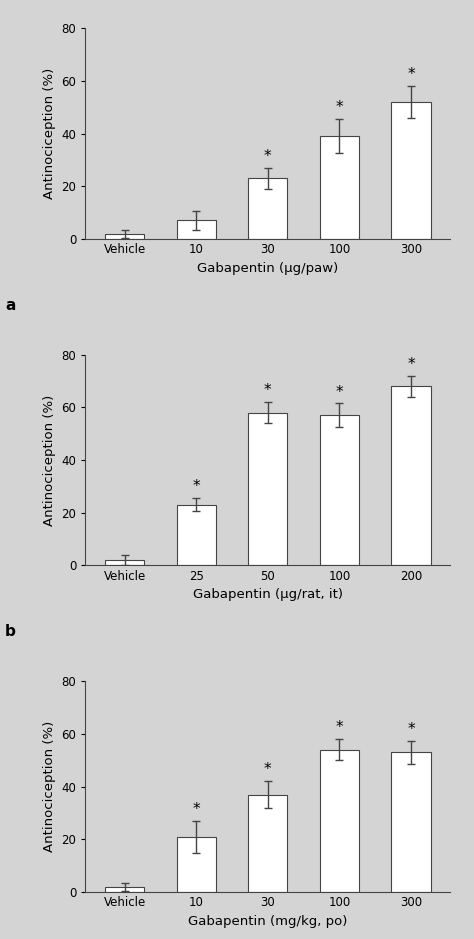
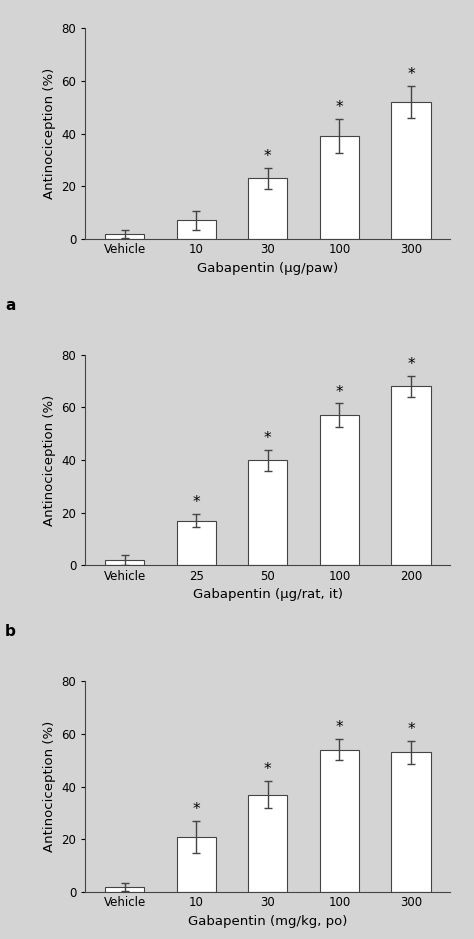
25: 23 -> 17
50: 58 -> 40
